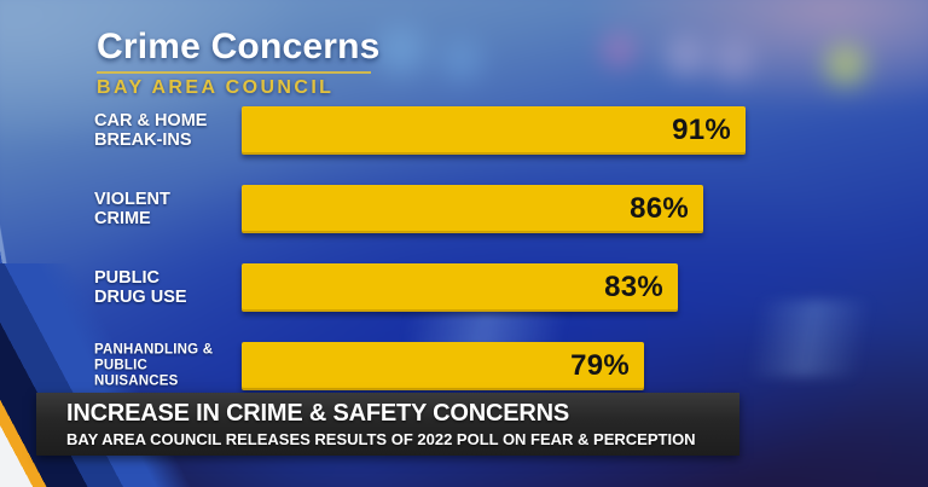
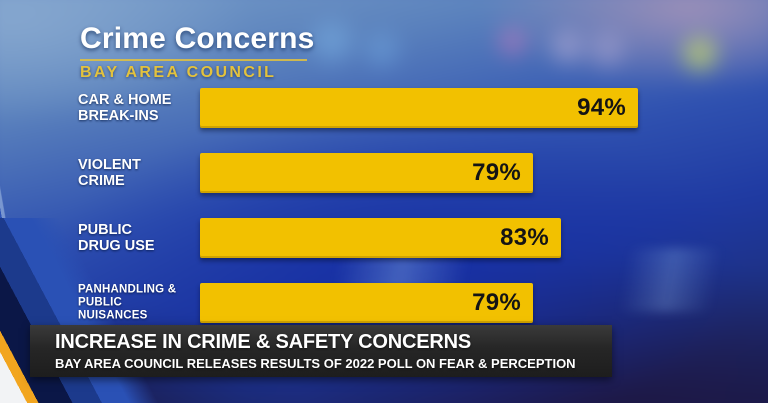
CAR & HOME BREAK-INS: 91% -> 94%
VIOLENT CRIME: 86% -> 79%
